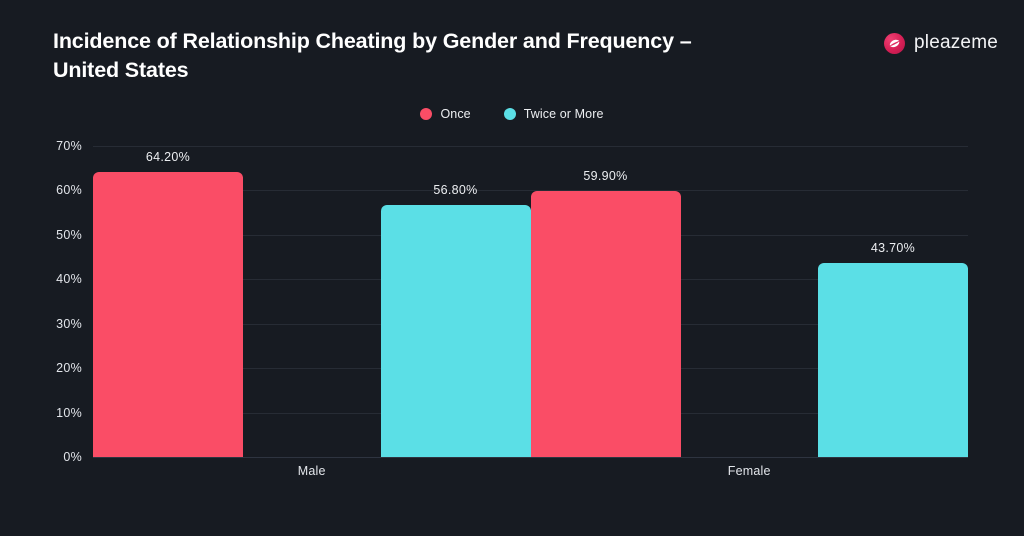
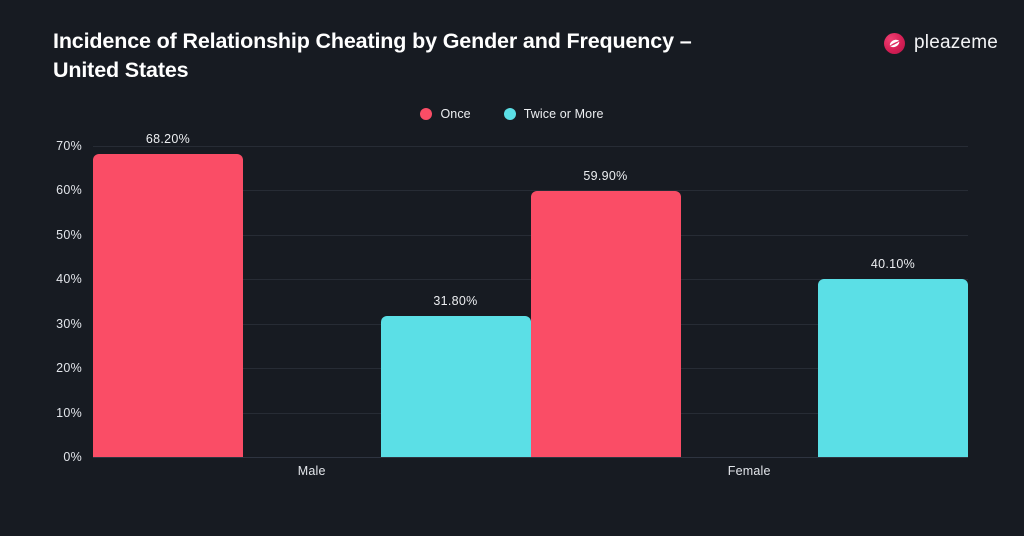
Once/Male: 64.20% -> 68.20%
Twice or More/Male: 56.80% -> 31.80%
Twice or More/Female: 43.70% -> 40.10%
